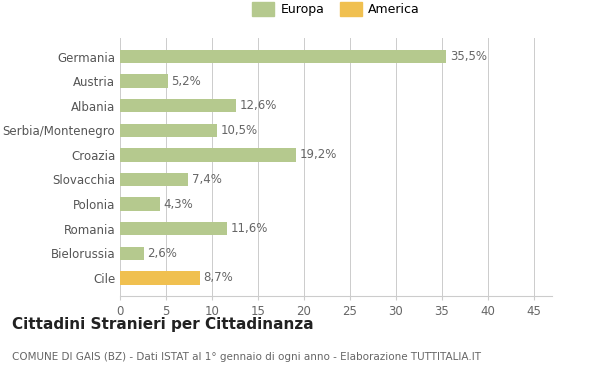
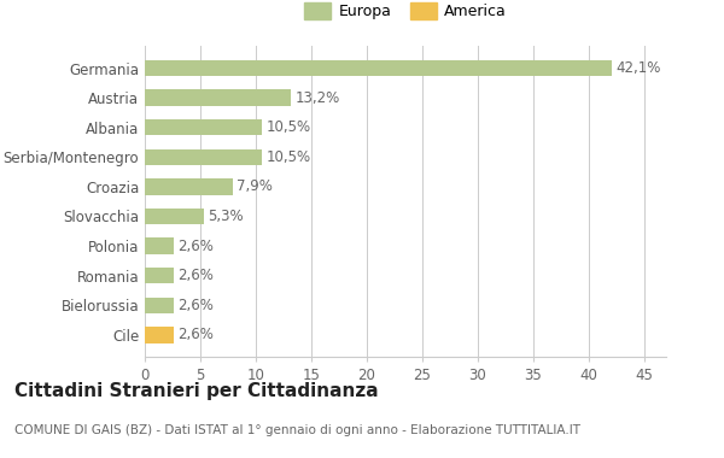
Germania: 35,5% -> 42,1%
Austria: 5,2% -> 13,2%
Albania: 12,6% -> 10,5%
Croazia: 19,2% -> 7,9%
Slovacchia: 7,4% -> 5,3%
Polonia: 4,3% -> 2,6%
Romania: 11,6% -> 2,6%
Cile: 8,7% -> 2,6%
